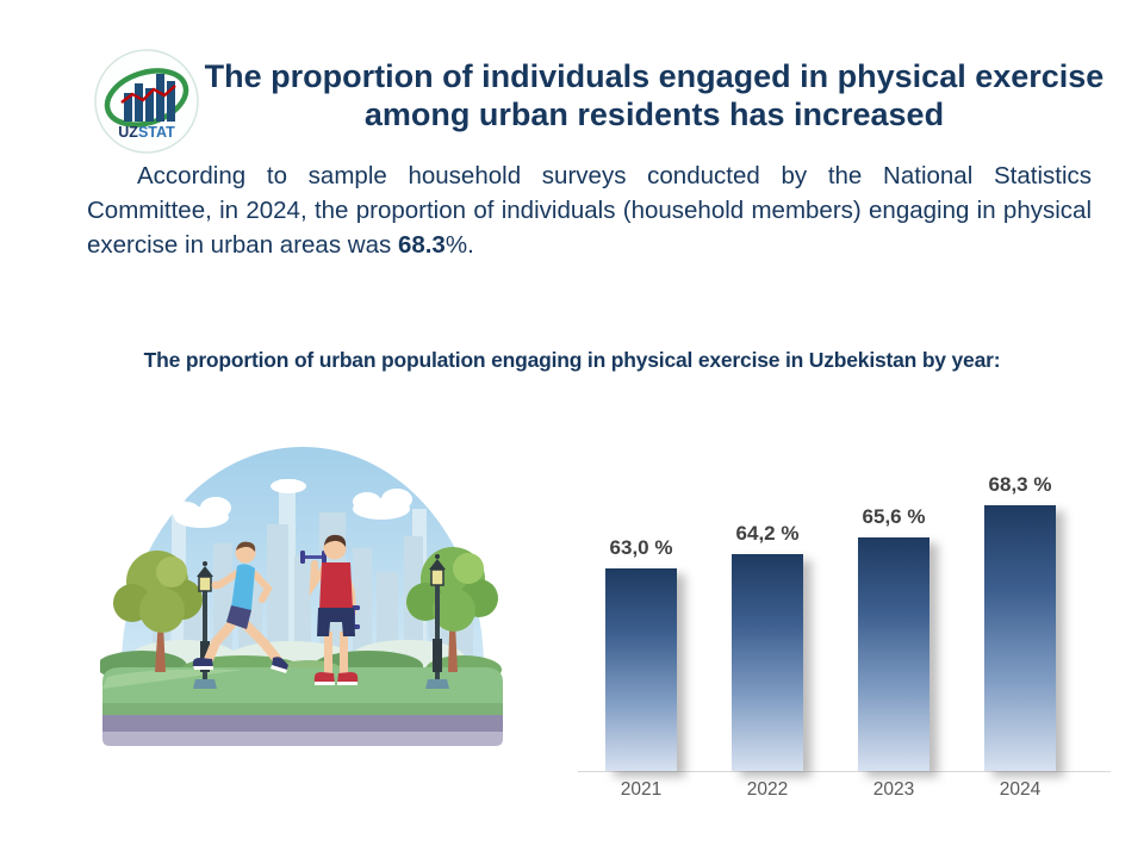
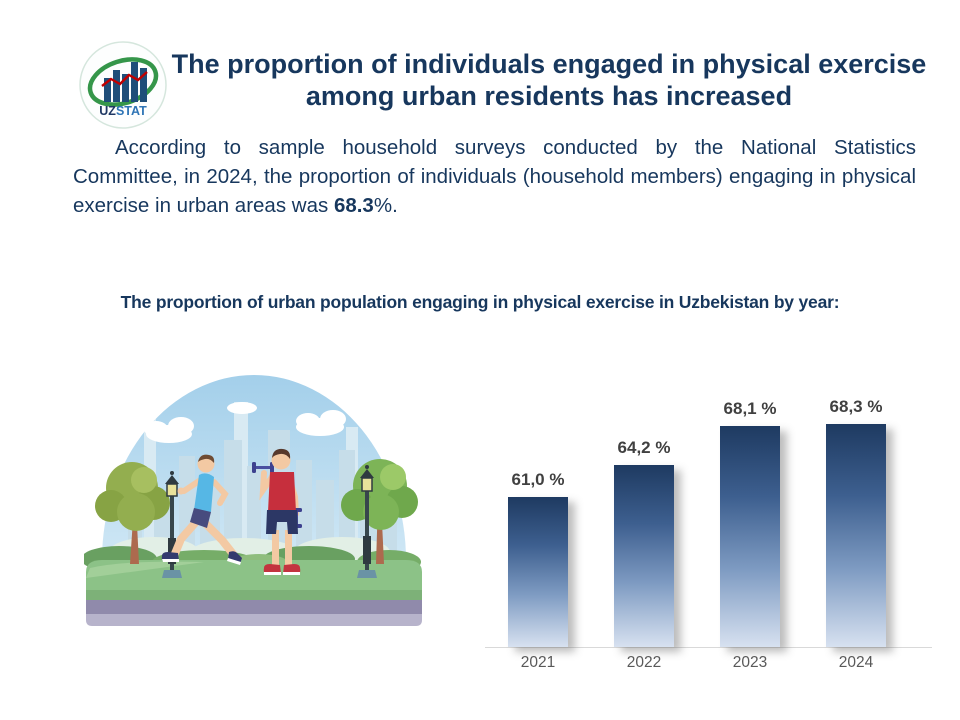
2021: 63,0 -> 61,0
2023: 65,6 -> 68,1
